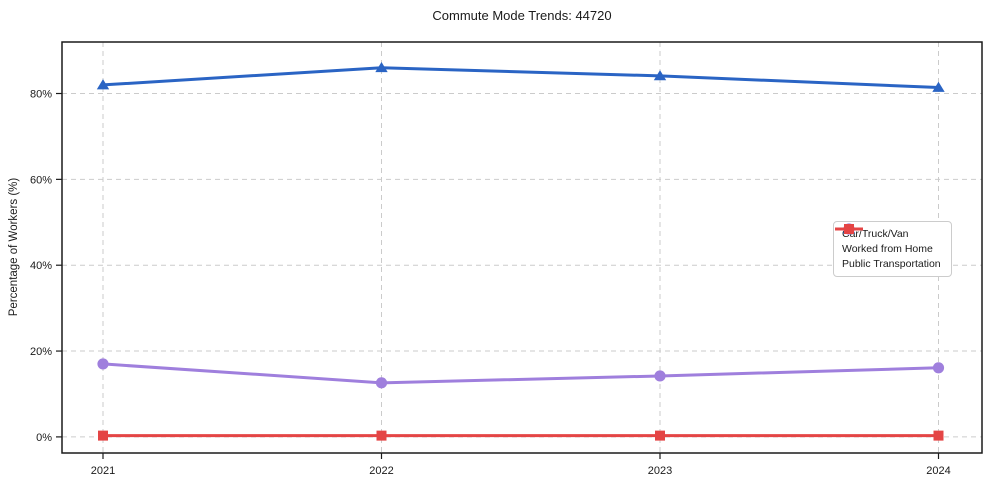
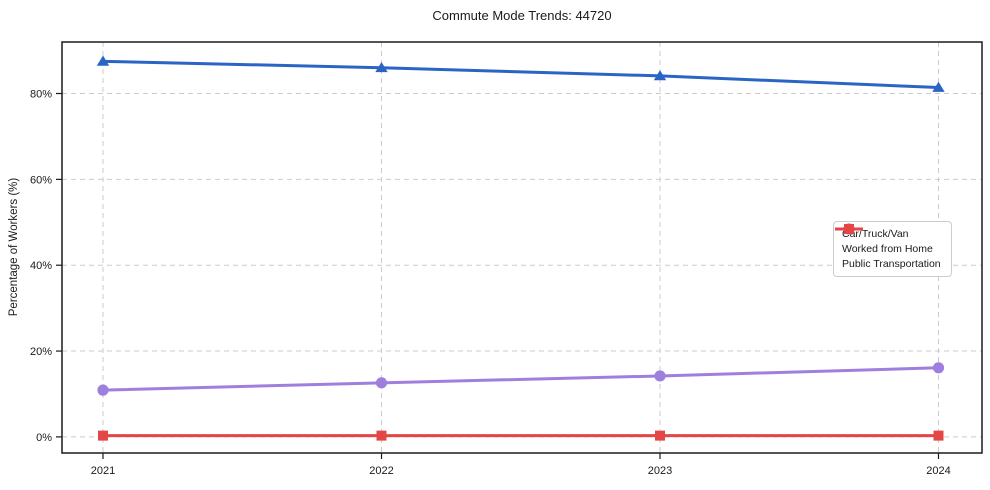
Car/Truck/Van/2021: 82% -> 88%
Worked from Home/2021: 17% -> 11%
